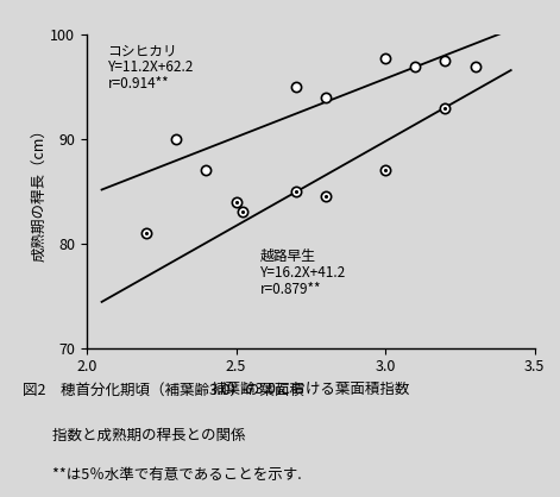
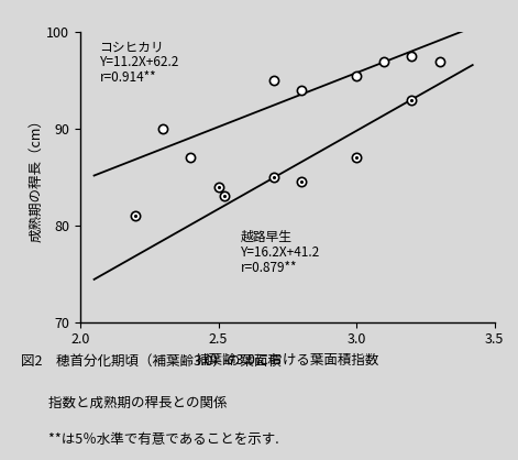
3.0: 97.8 -> 95.5
